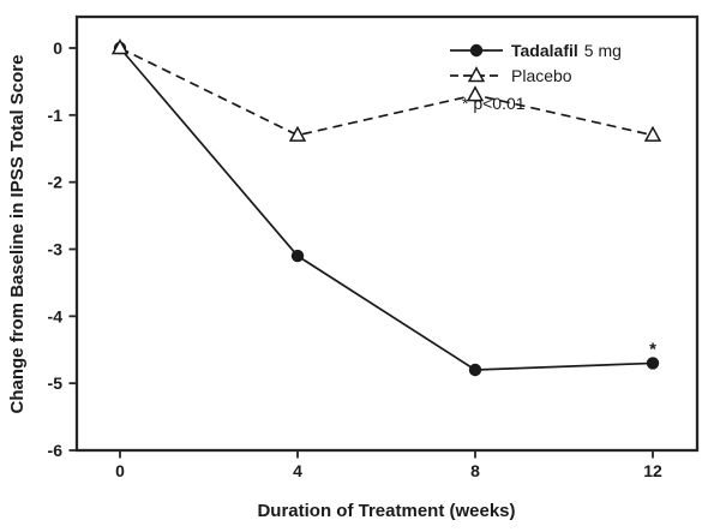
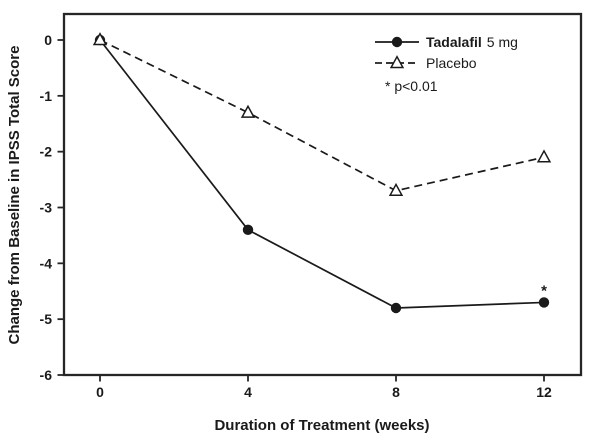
Tadalafil 5 mg/4: -3.1 -> -3.4
Placebo/8: -0.7 -> -2.7
Placebo/12: -1.3 -> -2.1
